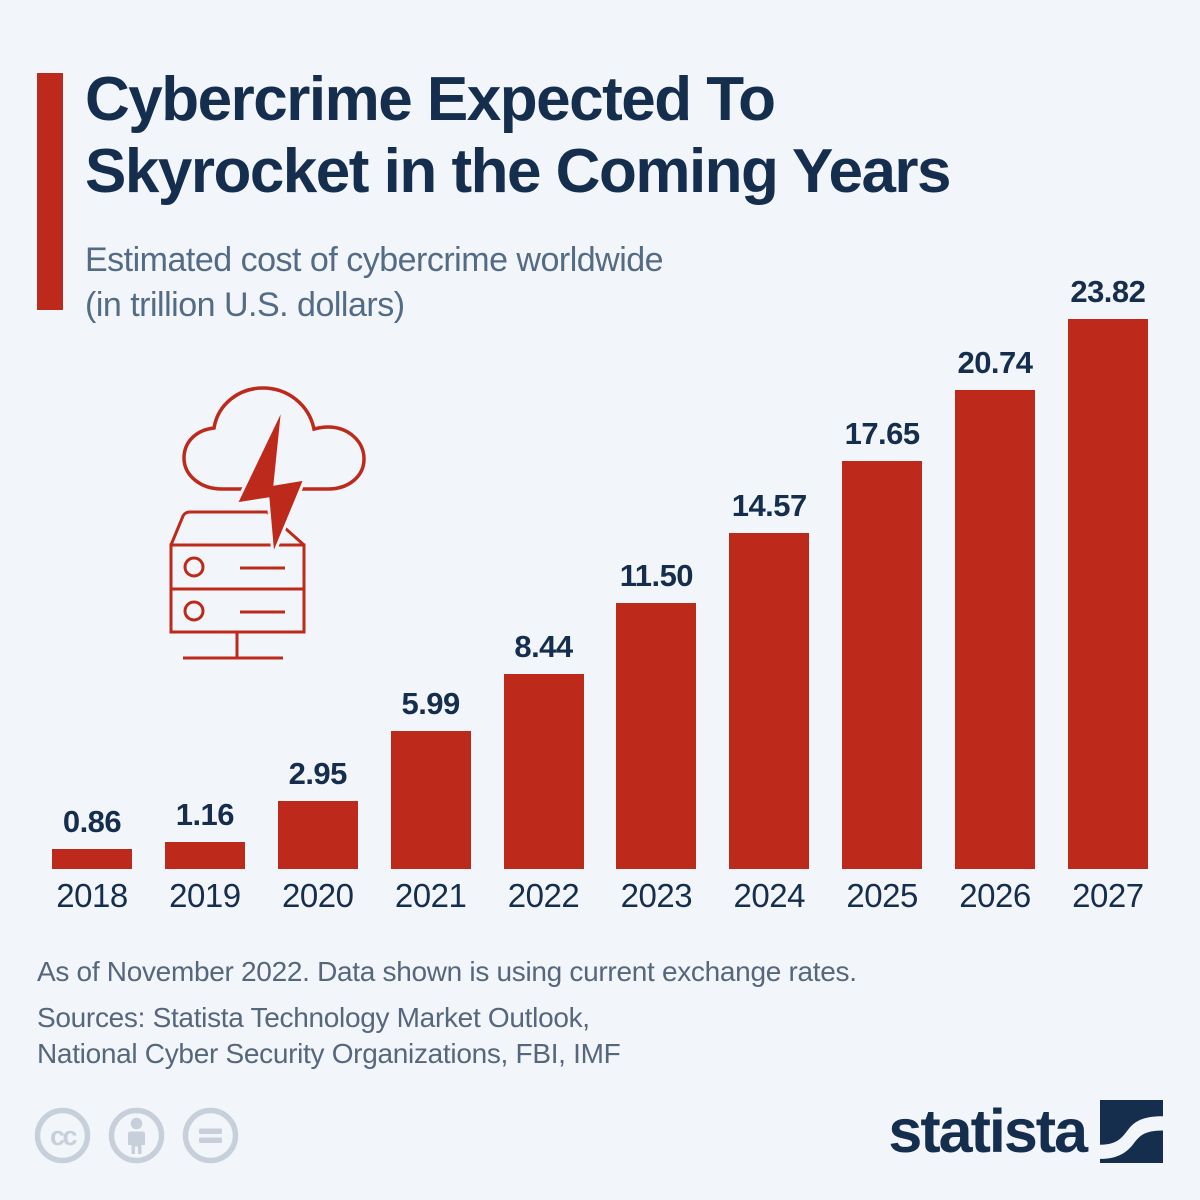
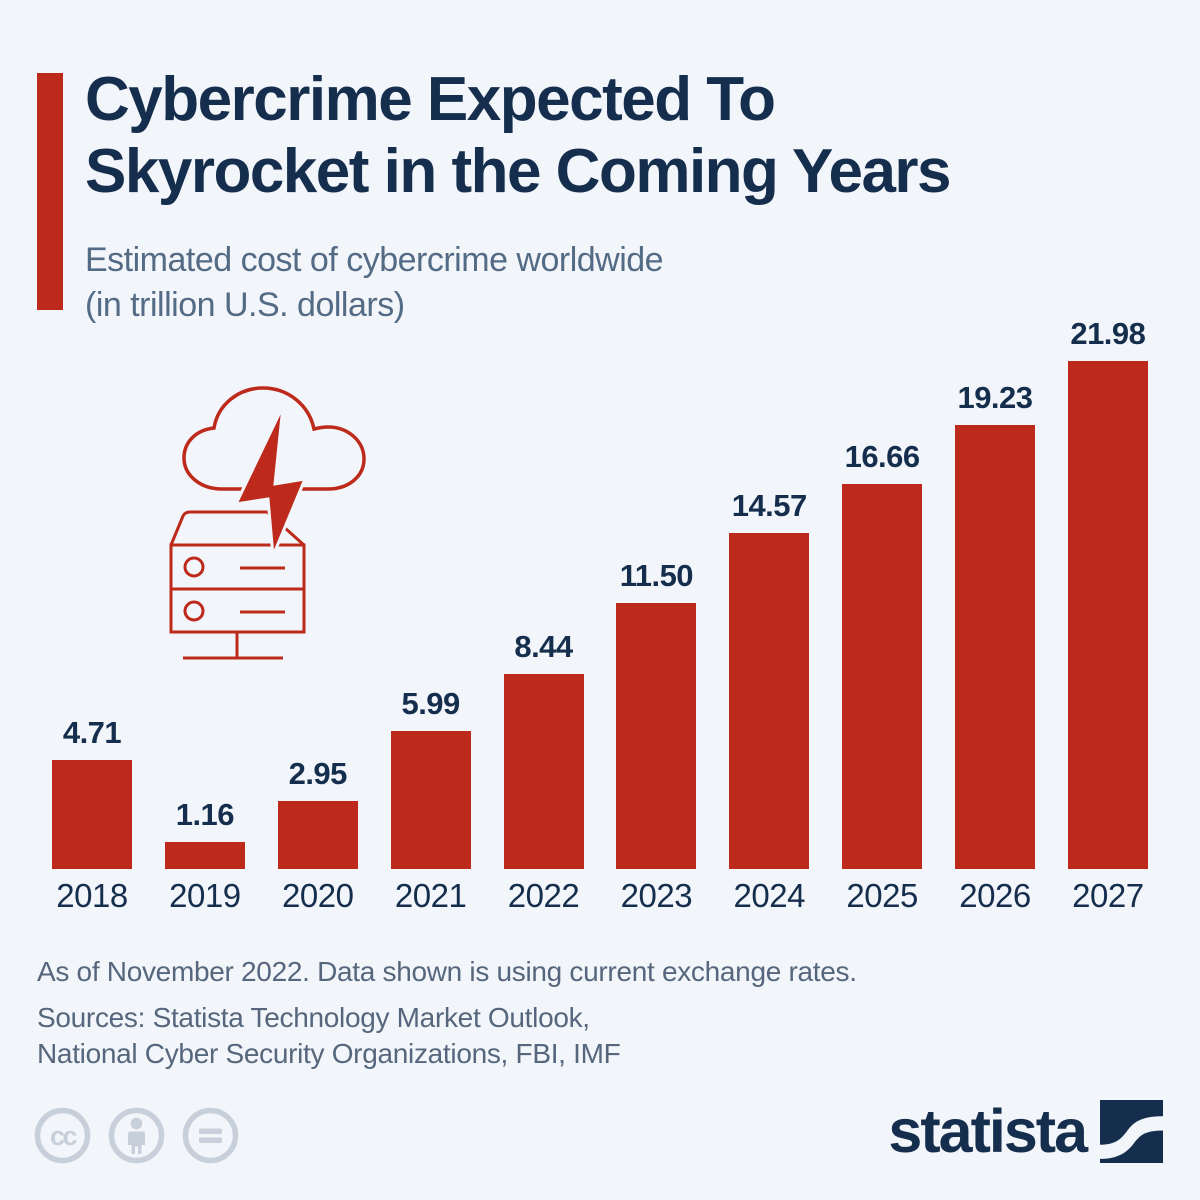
2018: 0.86 -> 4.71
2025: 17.65 -> 16.66
2026: 20.74 -> 19.23
2027: 23.82 -> 21.98
